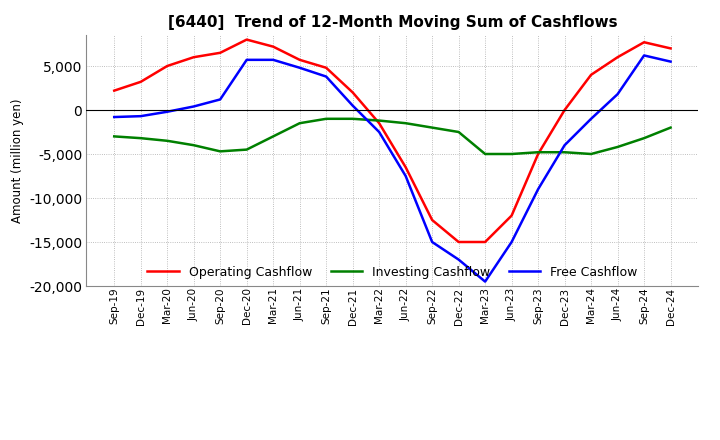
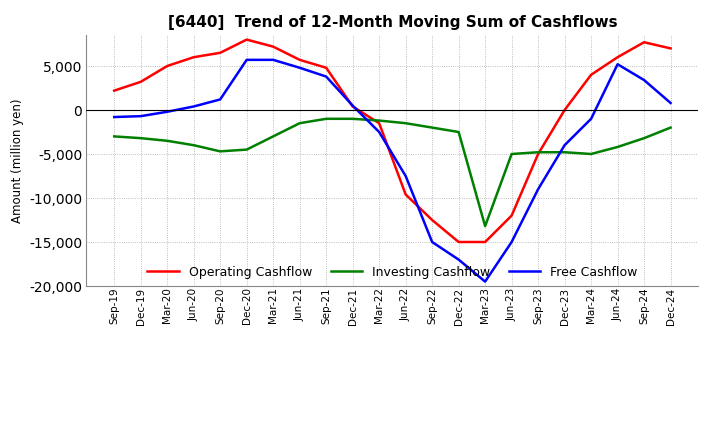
Operating Cashflow/Dec-21: 2,000 -> 400
Operating Cashflow/Jun-22: -6,500 -> -9,600
Investing Cashflow/Mar-23: -5,000 -> -13,200
Free Cashflow/Jun-24: 1,800 -> 5,200
Free Cashflow/Sep-24: 6,200 -> 3,400
Free Cashflow/Dec-24: 5,500 -> 800
